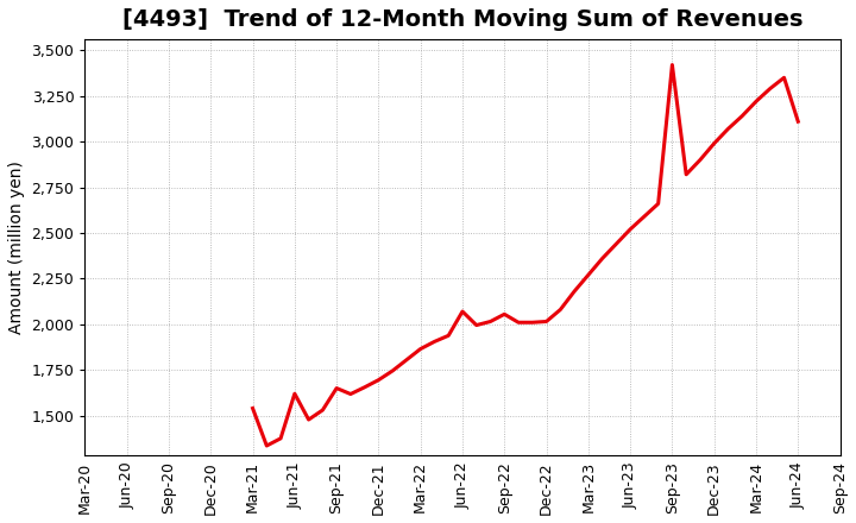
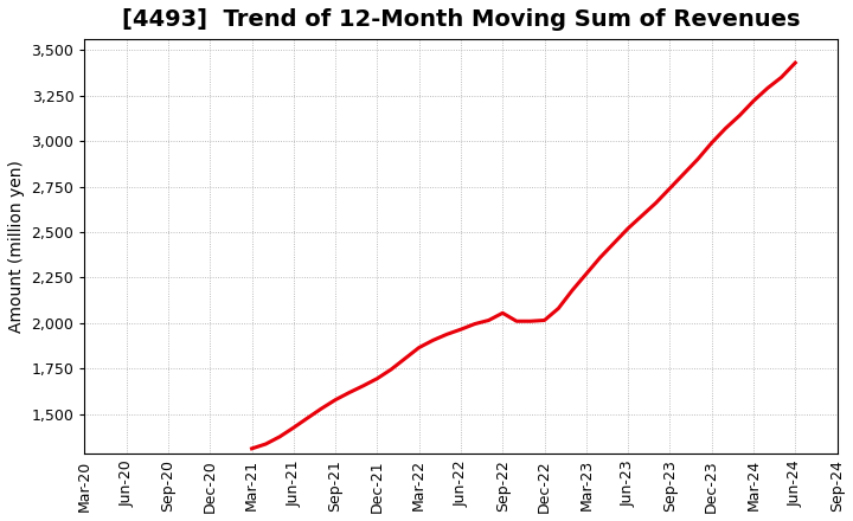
Mar-21: 1,540 -> 1,310
Jun-21: 1,620 -> 1,420
Sep-21: 1,650 -> 1,580
Jun-22: 2,070 -> 1,960
Sep-23: 3,420 -> 2,740
Jun-24: 3,110 -> 3,430
